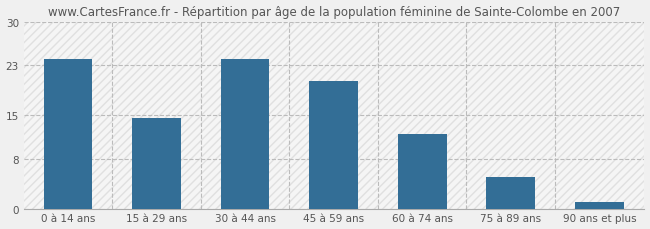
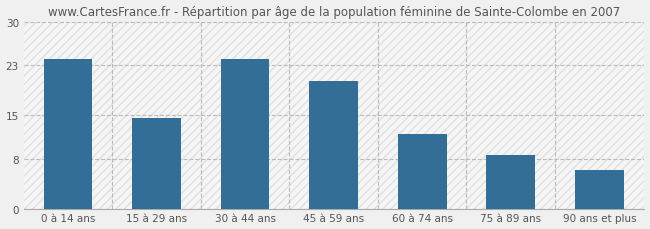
75 à 89 ans: 5.0 -> 8.6
90 ans et plus: 1.0 -> 6.2
